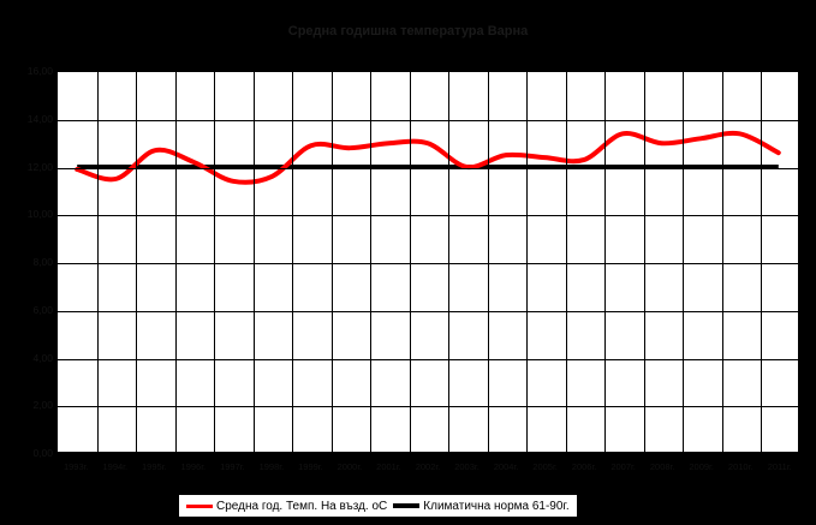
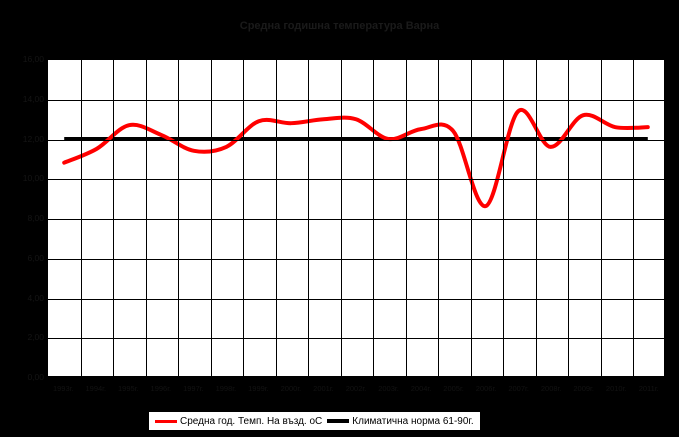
Средна год. Темп. На възд. оС/1993г.: 11,9 -> 10,8
Средна год. Темп. На възд. оС/2006г.: 12,3 -> 8,6
Средна год. Темп. На възд. оС/2008г.: 13,0 -> 11,6
Средна год. Темп. На възд. оС/2010г.: 13,4 -> 12,6
